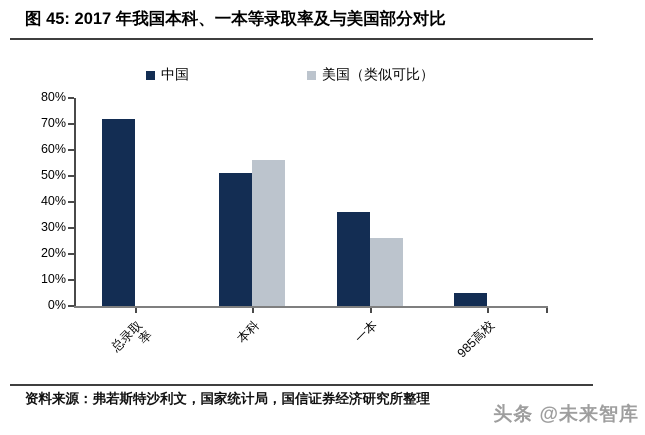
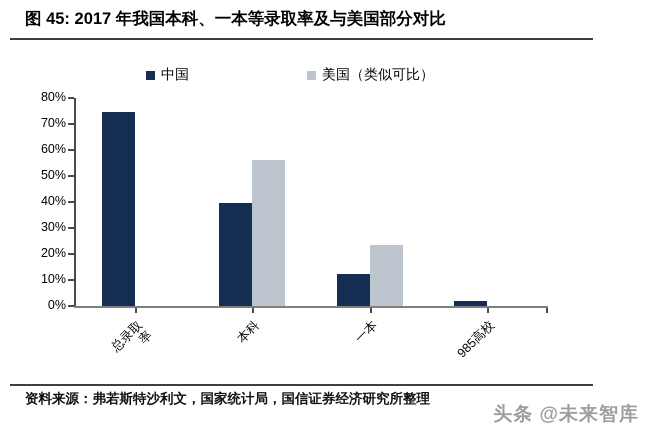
中国/总录取 率: 72% -> 74%
中国/本科: 51% -> 40%
中国/一本: 36% -> 12%
美国（类似可比）/一本: 26% -> 24%
中国/985高校: 5% -> 2%
